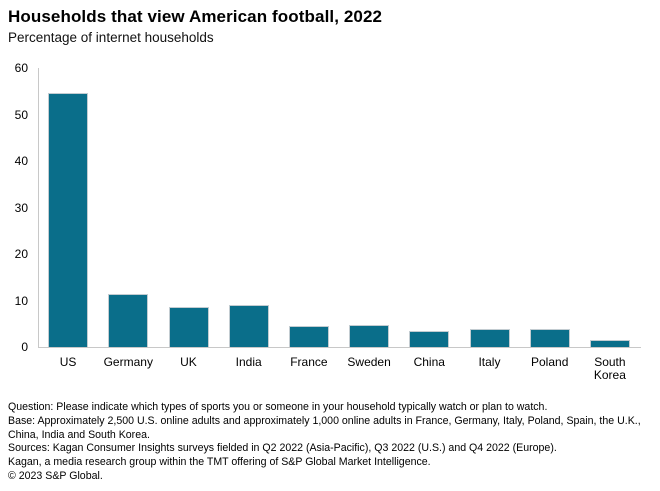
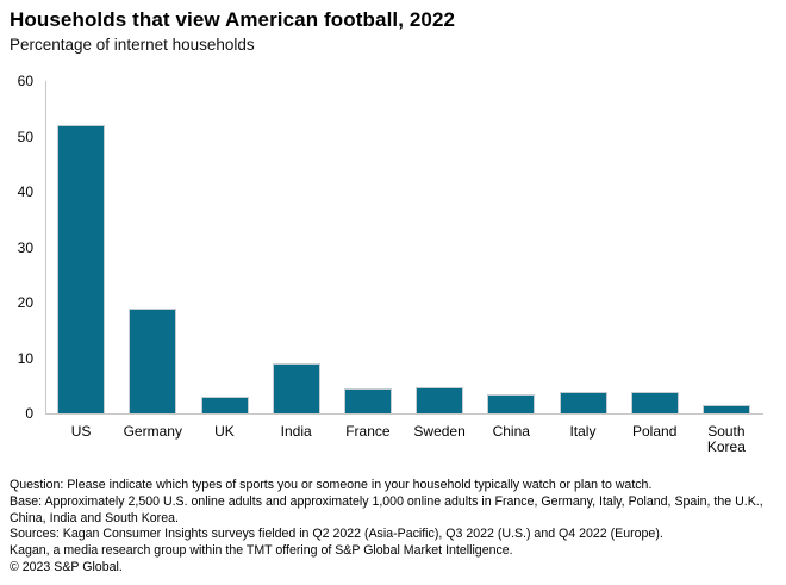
US: 55 -> 52
Germany: 11 -> 19
UK: 8 -> 3
